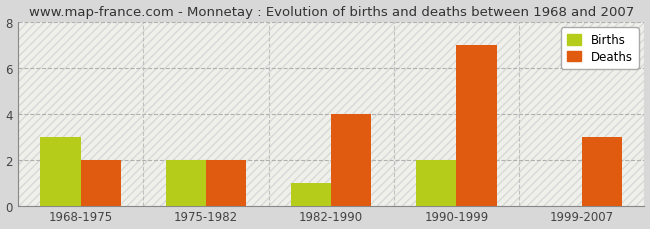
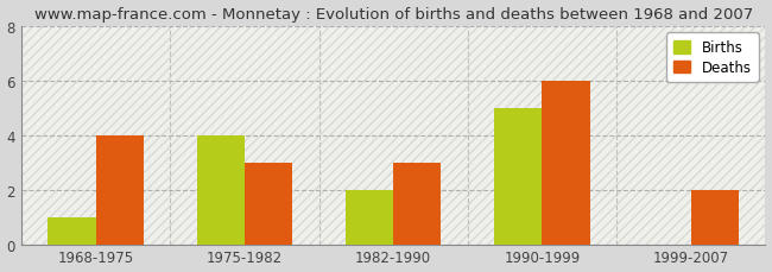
Births/1968-1975: 3 -> 1
Deaths/1968-1975: 2 -> 4
Births/1975-1982: 2 -> 4
Deaths/1975-1982: 2 -> 3
Births/1982-1990: 1 -> 2
Deaths/1982-1990: 4 -> 3
Births/1990-1999: 2 -> 5
Deaths/1990-1999: 7 -> 6
Deaths/1999-2007: 3 -> 2
